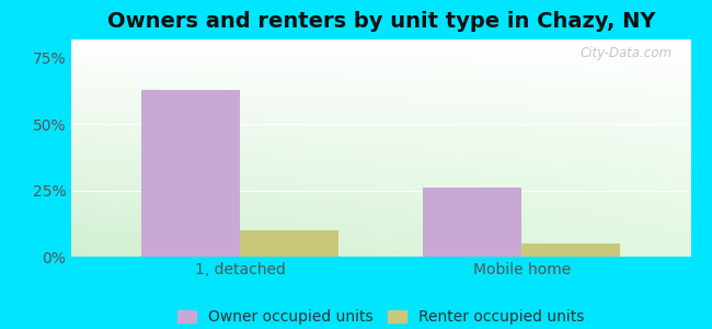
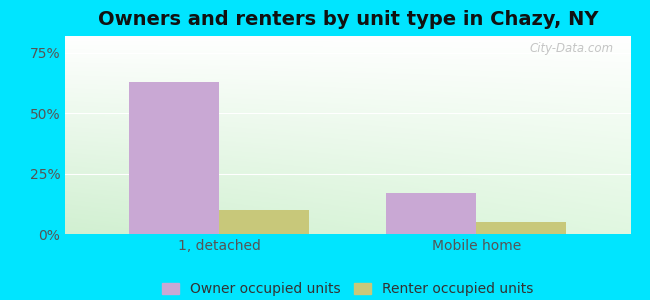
Owner occupied units/Mobile home: 26% -> 17%
